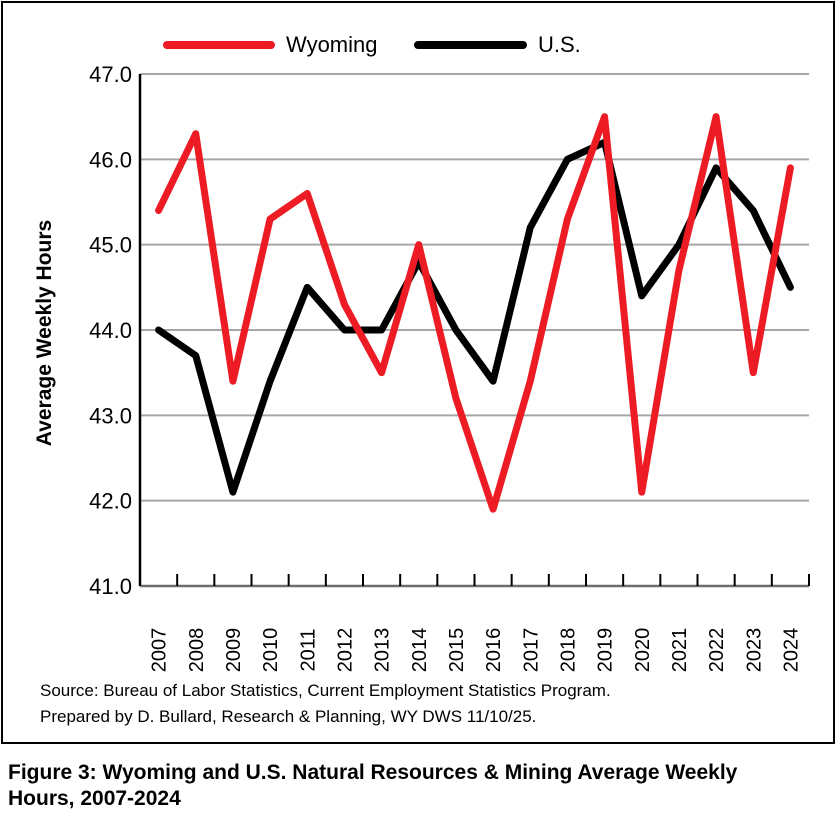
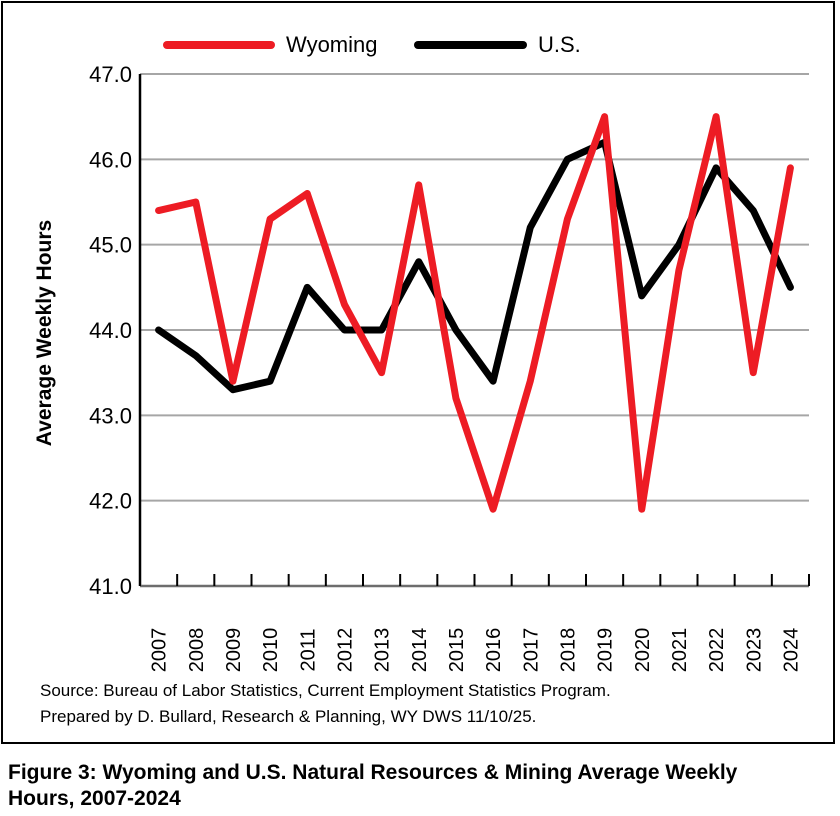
Wyoming/2008: 46.3 -> 45.5
U.S./2009: 42.1 -> 43.3
Wyoming/2014: 45.0 -> 45.7
Wyoming/2020: 42.1 -> 41.9
